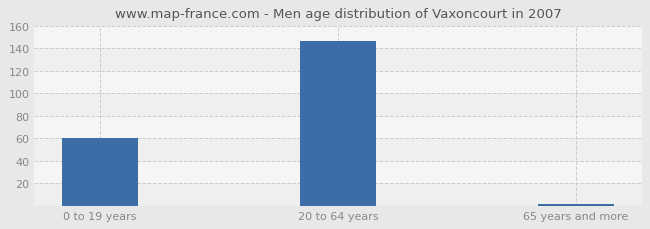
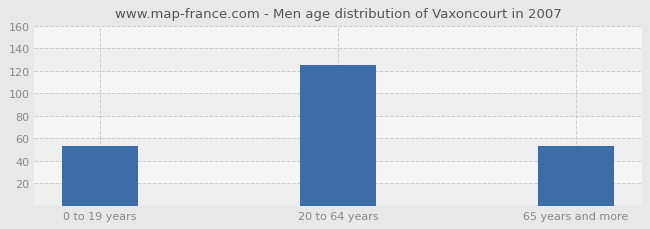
0 to 19 years: 60 -> 53
20 to 64 years: 146 -> 125
65 years and more: 2 -> 53
